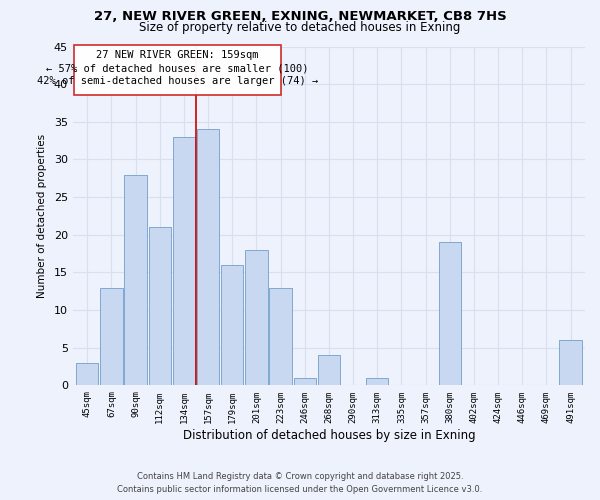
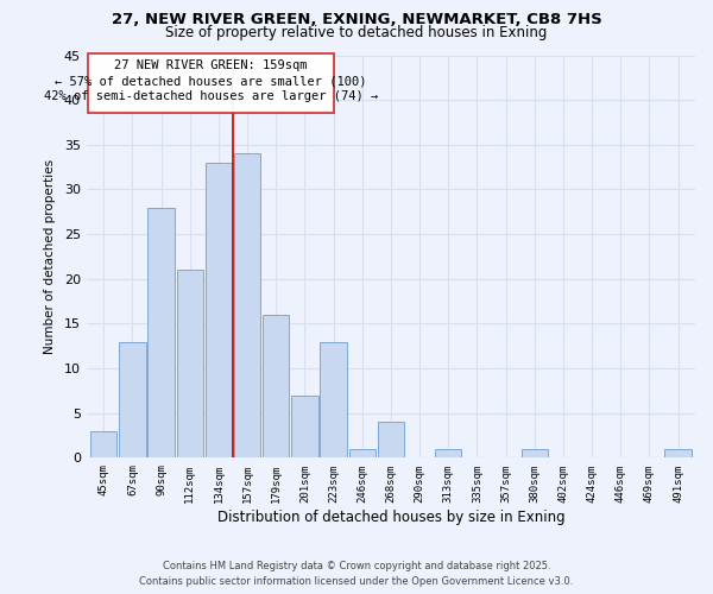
201sqm: 18 -> 7
380sqm: 19 -> 1
491sqm: 6 -> 1
